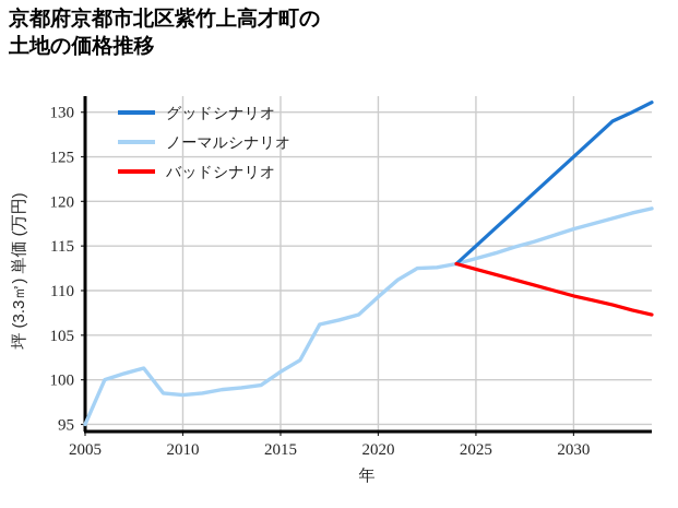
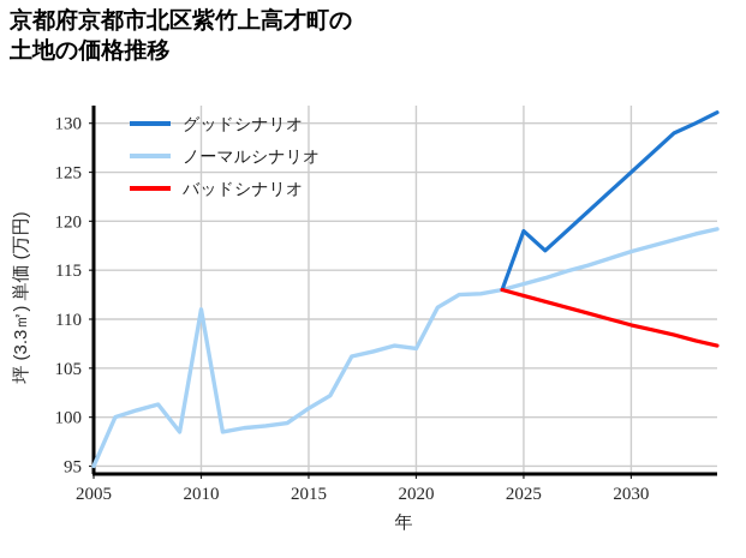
ノーマルシナリオ/2010: 98 -> 111
ノーマルシナリオ/2020: 109 -> 107
グッドシナリオ/2025: 115 -> 119
